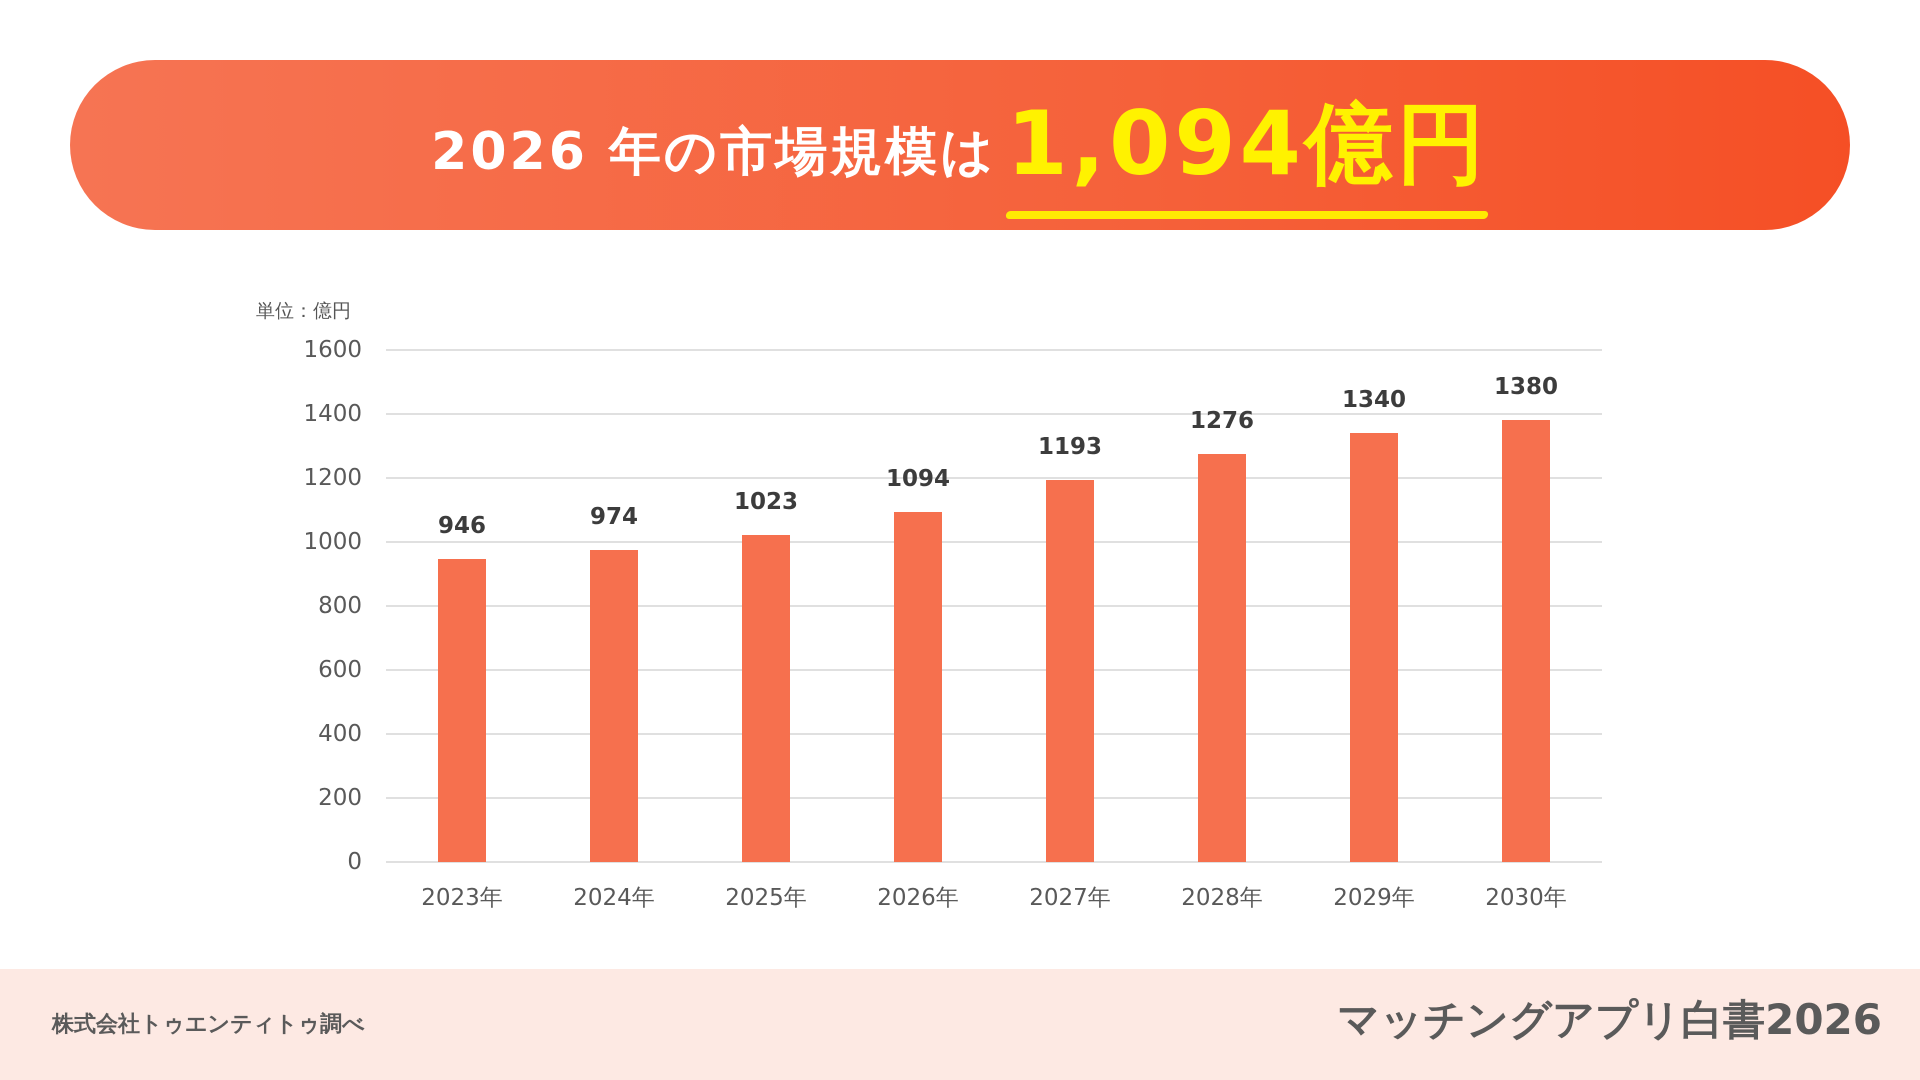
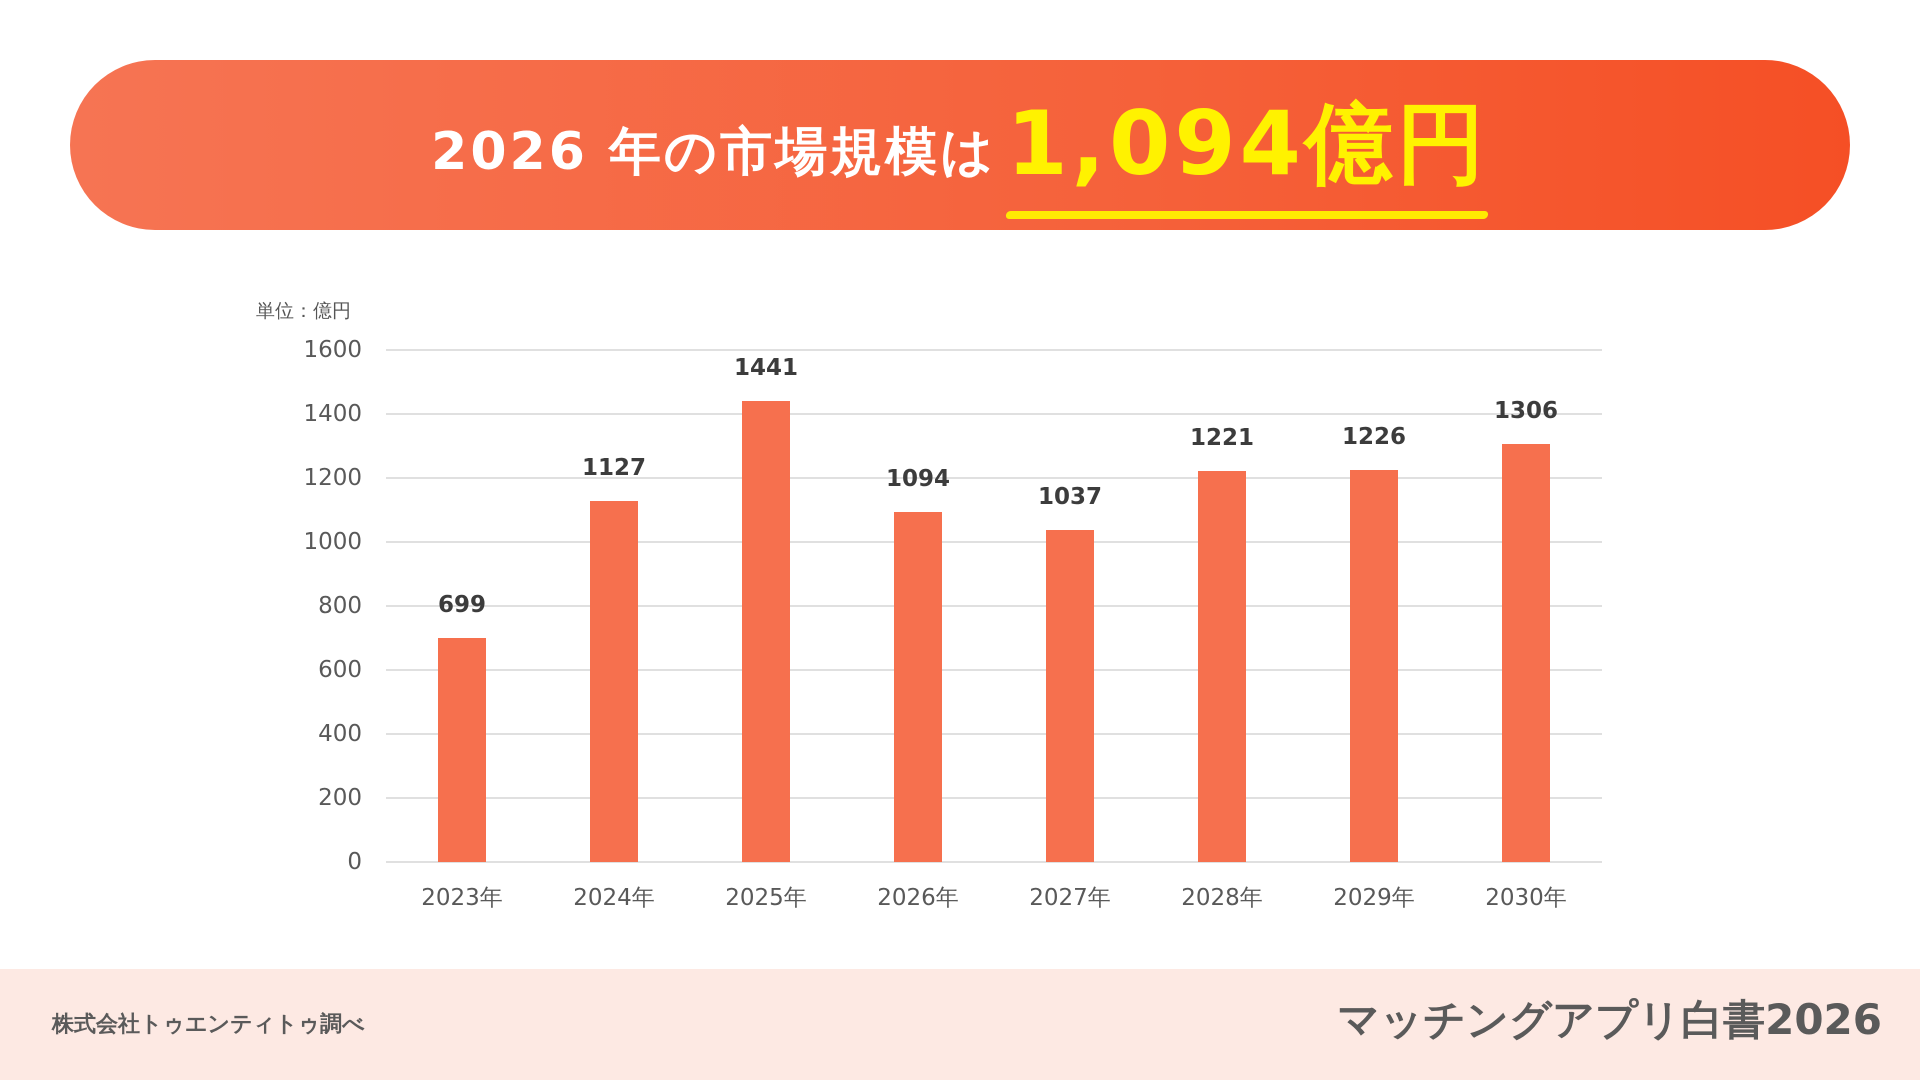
2023年: 946 -> 699
2024年: 974 -> 1127
2025年: 1023 -> 1441
2027年: 1193 -> 1037
2028年: 1276 -> 1221
2029年: 1340 -> 1226
2030年: 1380 -> 1306
